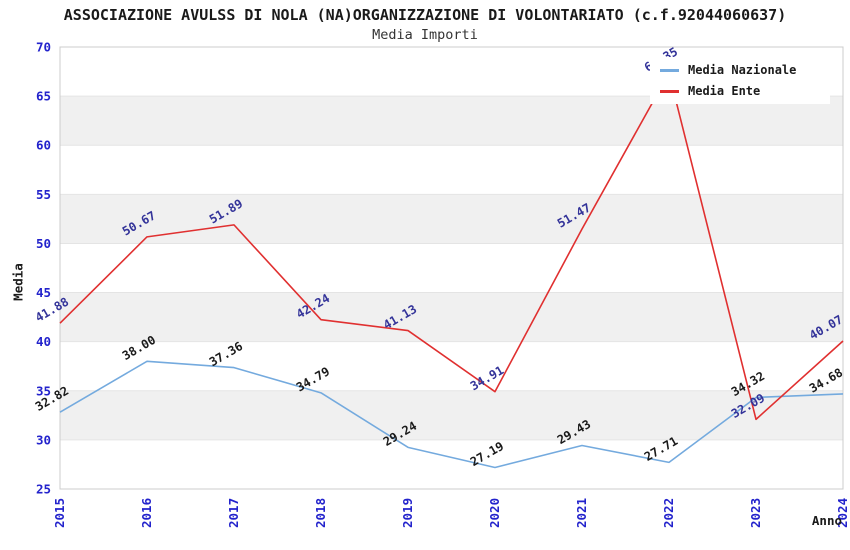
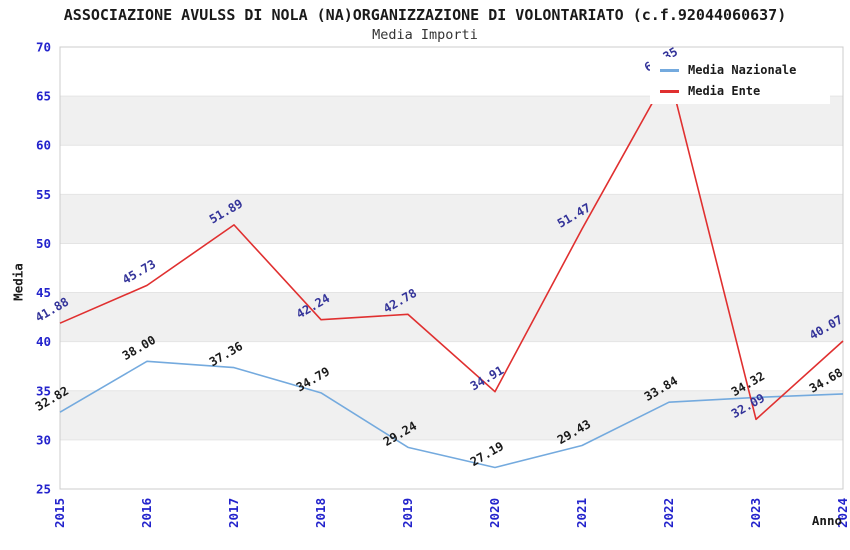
Media Ente/2016: 50.67 -> 45.73
Media Ente/2019: 41.13 -> 42.78
Media Nazionale/2022: 27.71 -> 33.84
